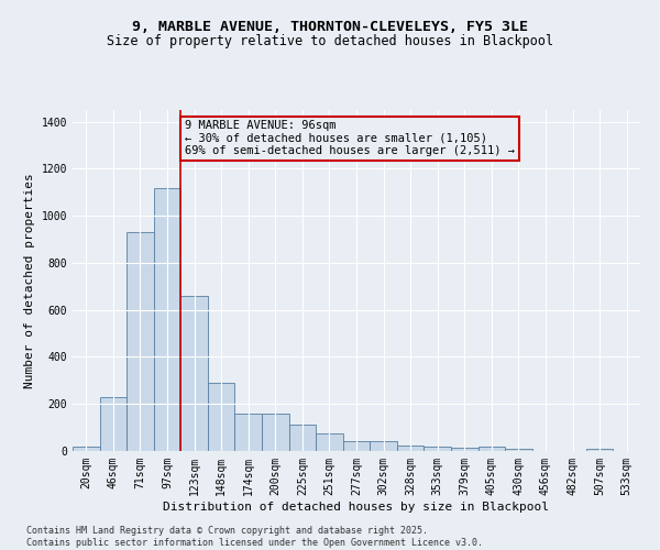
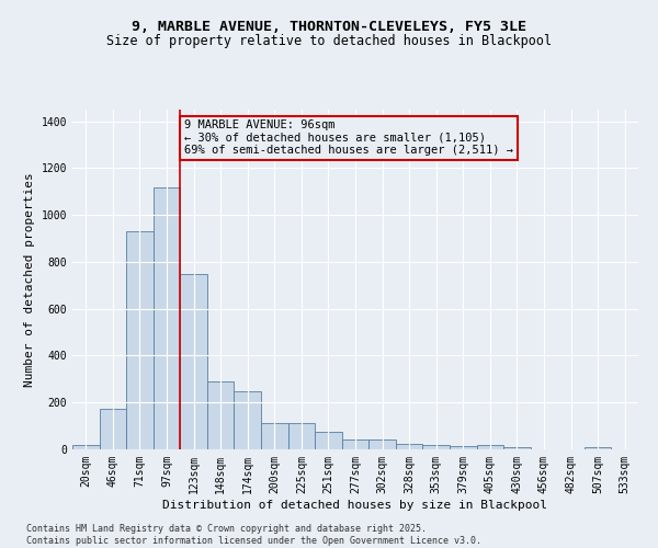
46sqm: 230 -> 175
123sqm: 660 -> 750
174sqm: 160 -> 250
200sqm: 160 -> 110
